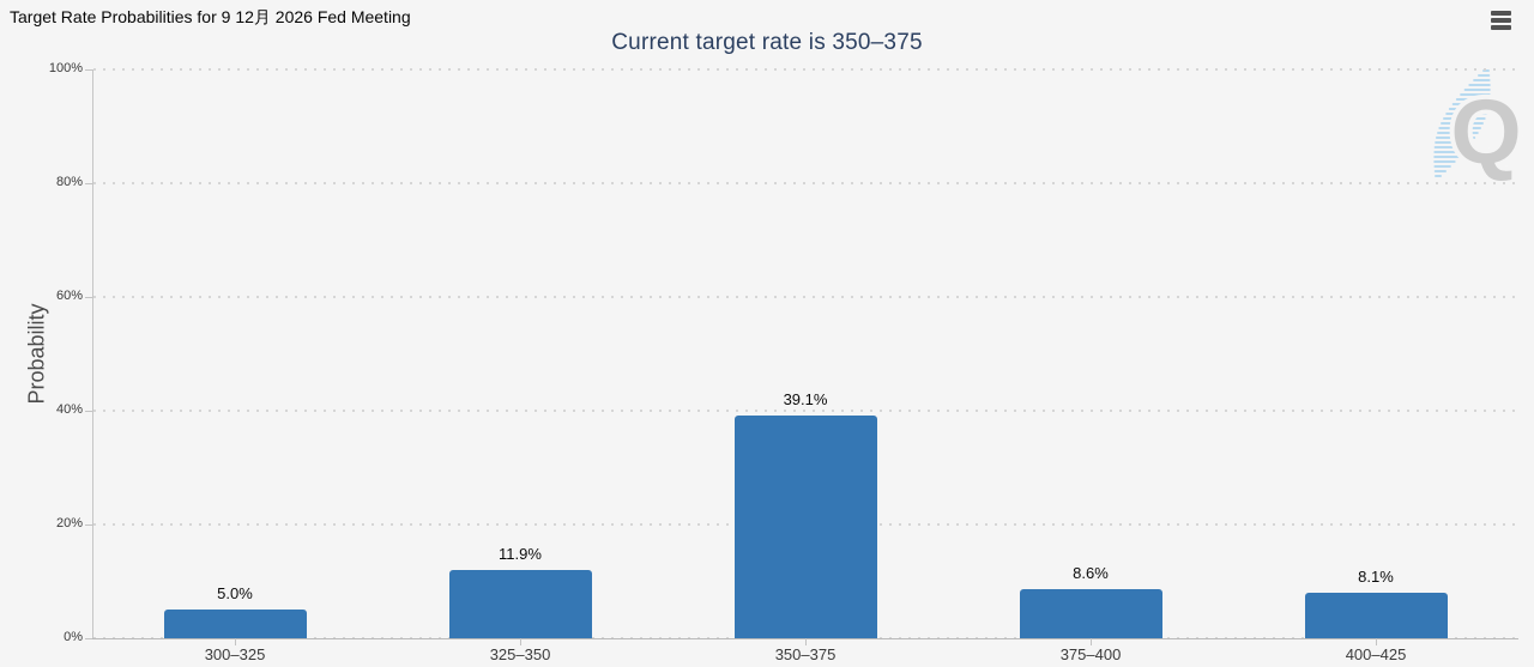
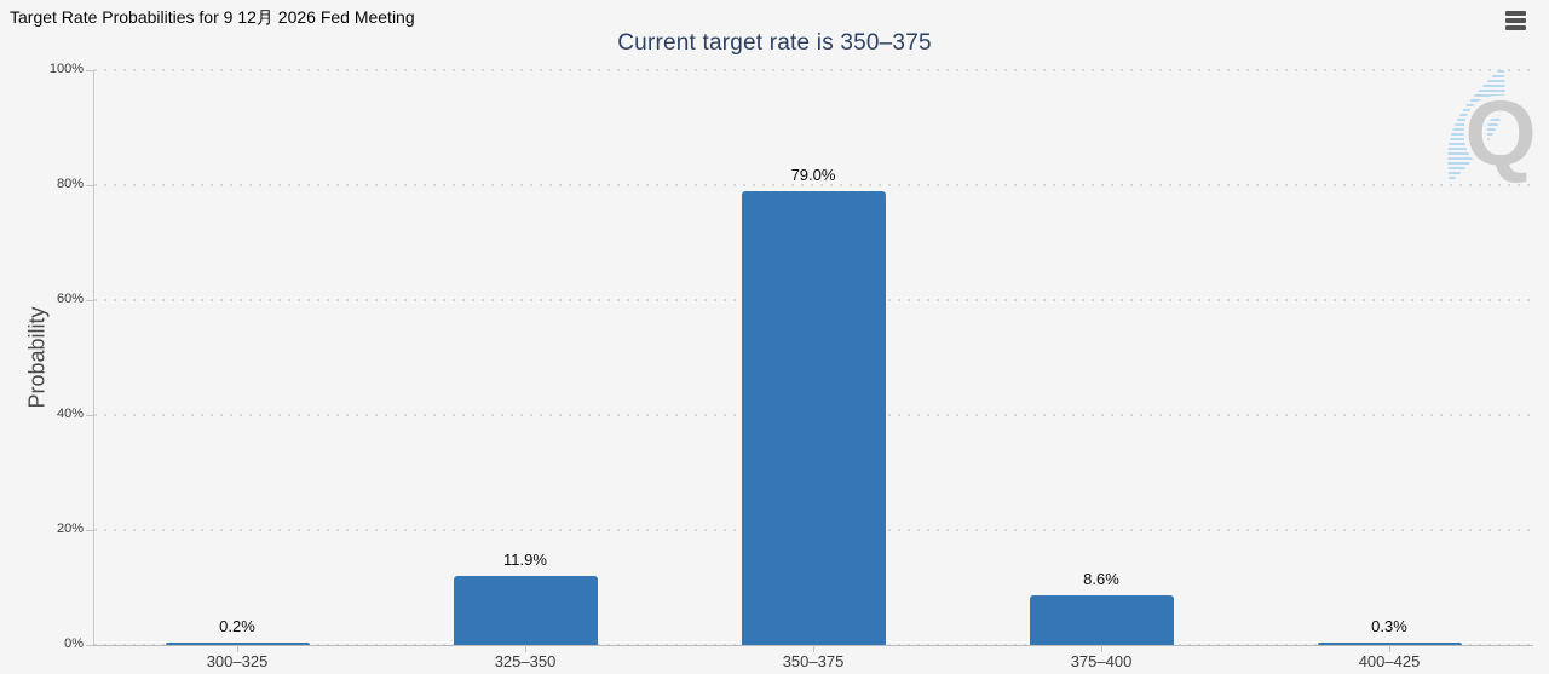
300–325: 5.0% -> 0.2%
350–375: 39.1% -> 79.0%
400–425: 8.1% -> 0.3%
